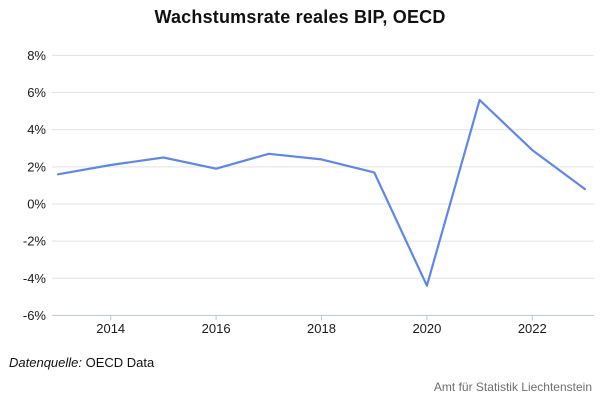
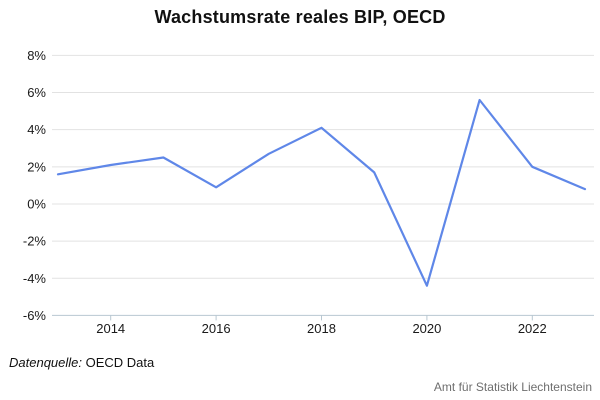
2016: 1.9% -> 0.9%
2018: 2.4% -> 4.1%
2022: 2.9% -> 2.0%
